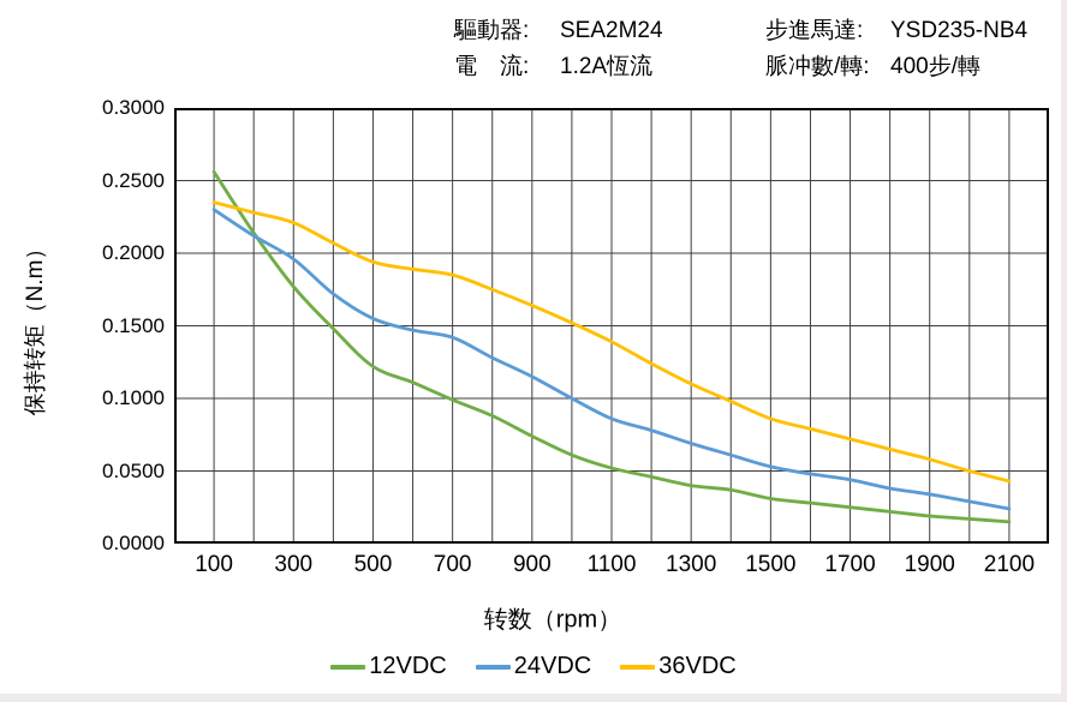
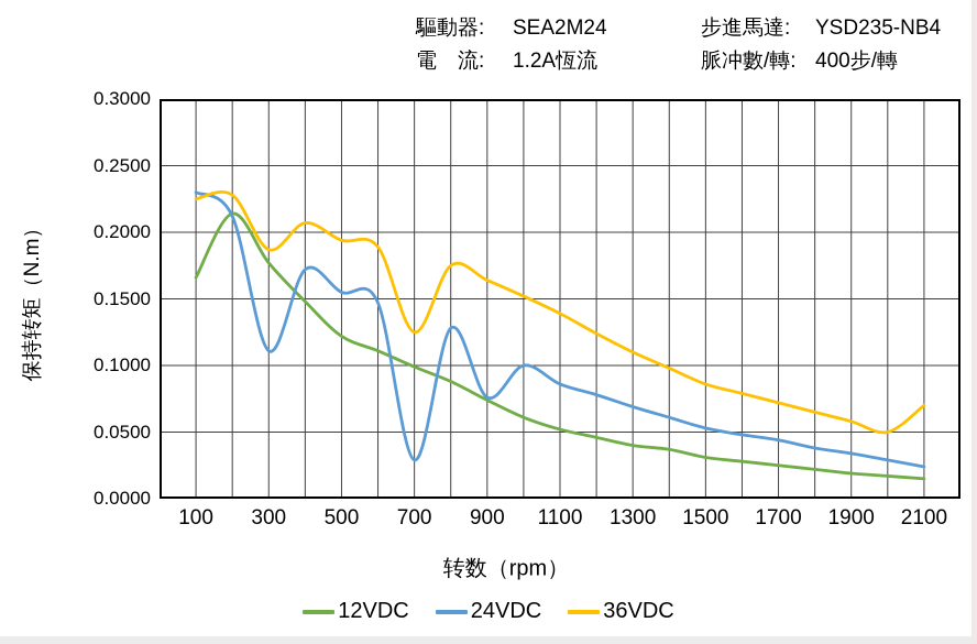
12VDC/100: 0.256 -> 0.166
36VDC/100: 0.235 -> 0.225
24VDC/300: 0.196 -> 0.111
36VDC/300: 0.221 -> 0.187
24VDC/700: 0.142 -> 0.029
36VDC/700: 0.185 -> 0.125
24VDC/900: 0.115 -> 0.076
36VDC/2100: 0.043 -> 0.070
